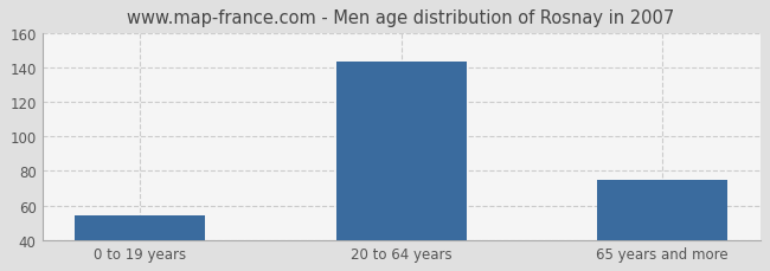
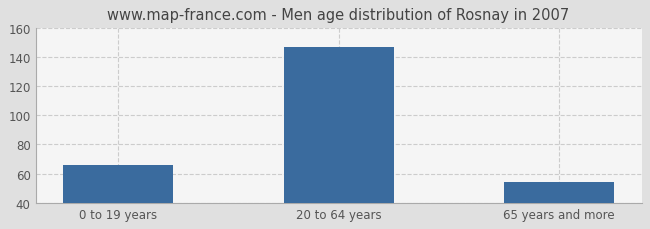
0 to 19 years: 54 -> 66
20 to 64 years: 143 -> 147
65 years and more: 75 -> 54
